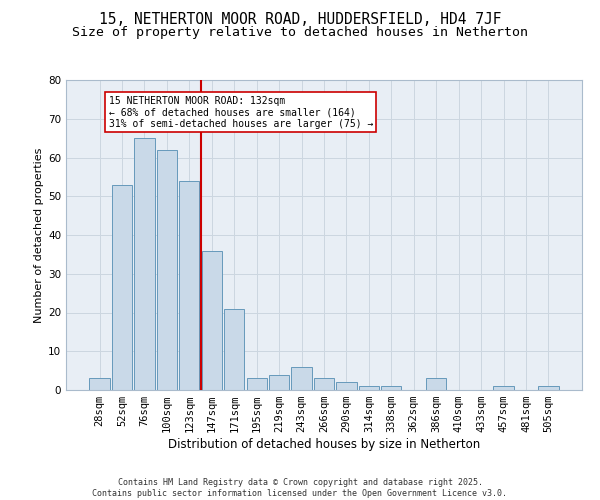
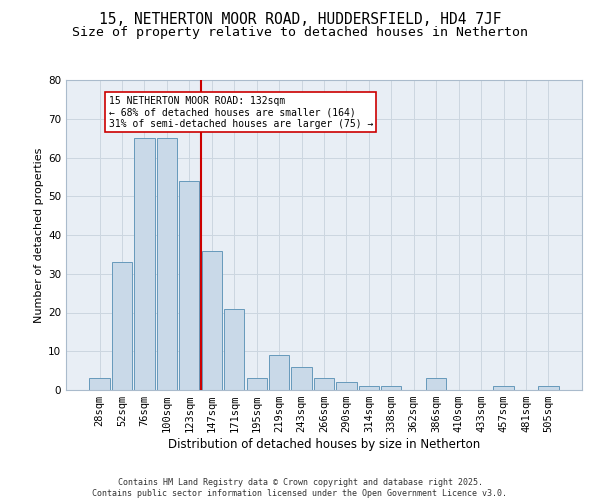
52sqm: 53 -> 33
100sqm: 62 -> 65
219sqm: 4 -> 9
